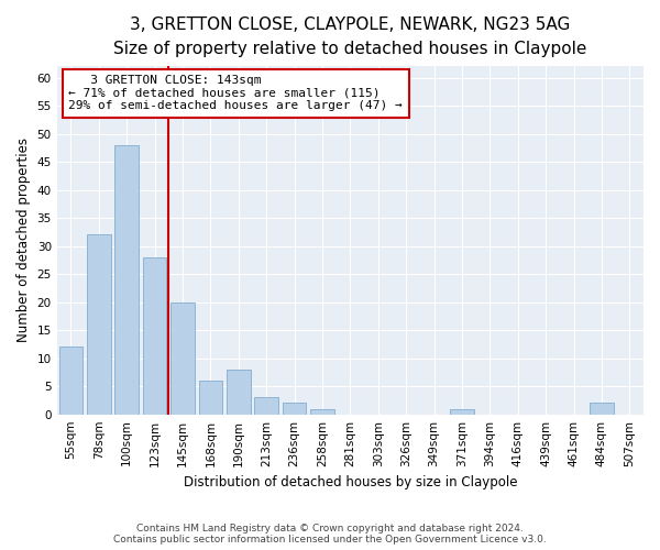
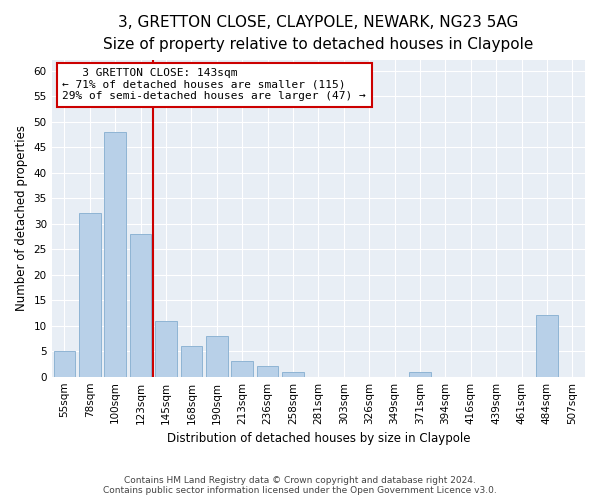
55sqm: 12 -> 5
145sqm: 20 -> 11
484sqm: 2 -> 12
